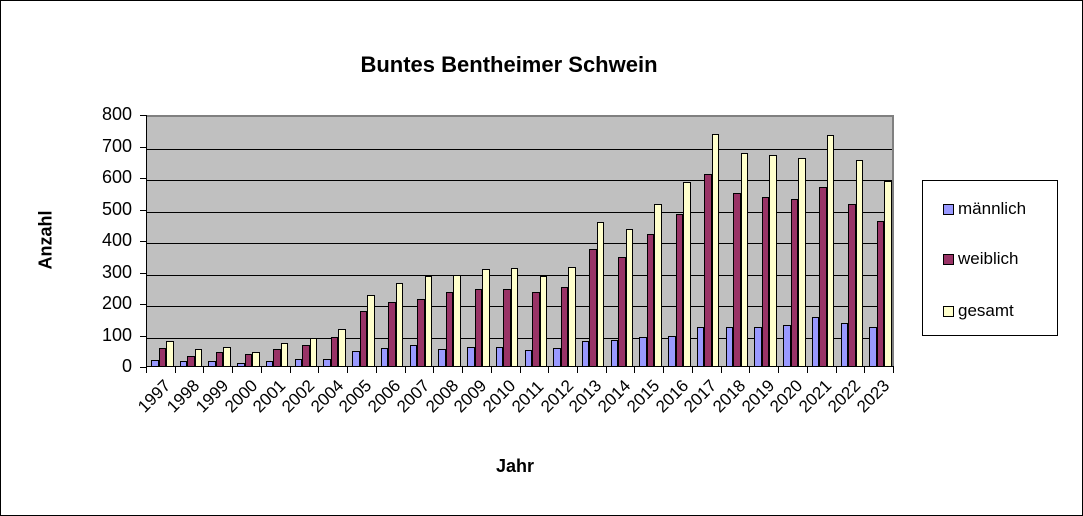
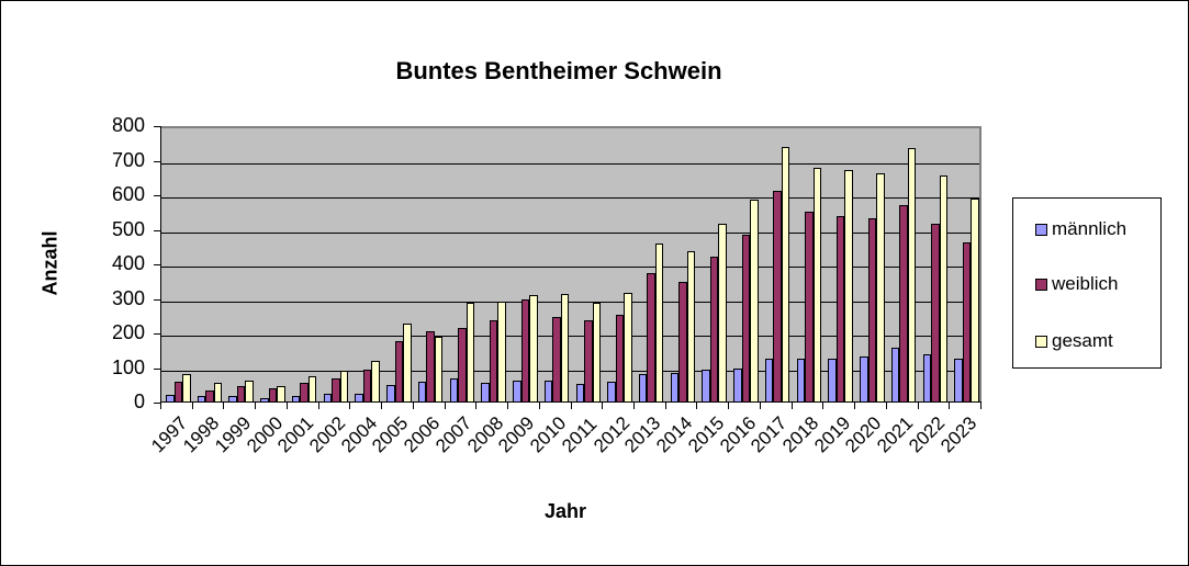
gesamt/2006: 270 -> 190
weiblich/2009: 250 -> 300
